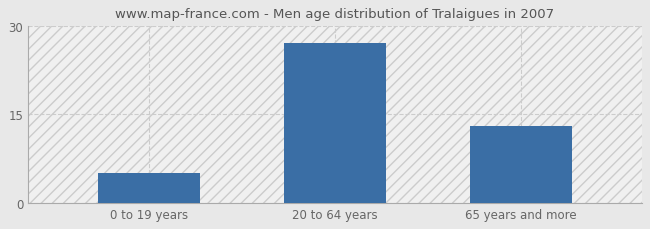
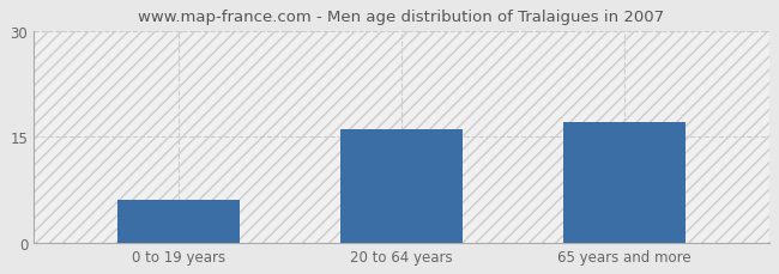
0 to 19 years: 5 -> 6
20 to 64 years: 27 -> 16
65 years and more: 13 -> 17
